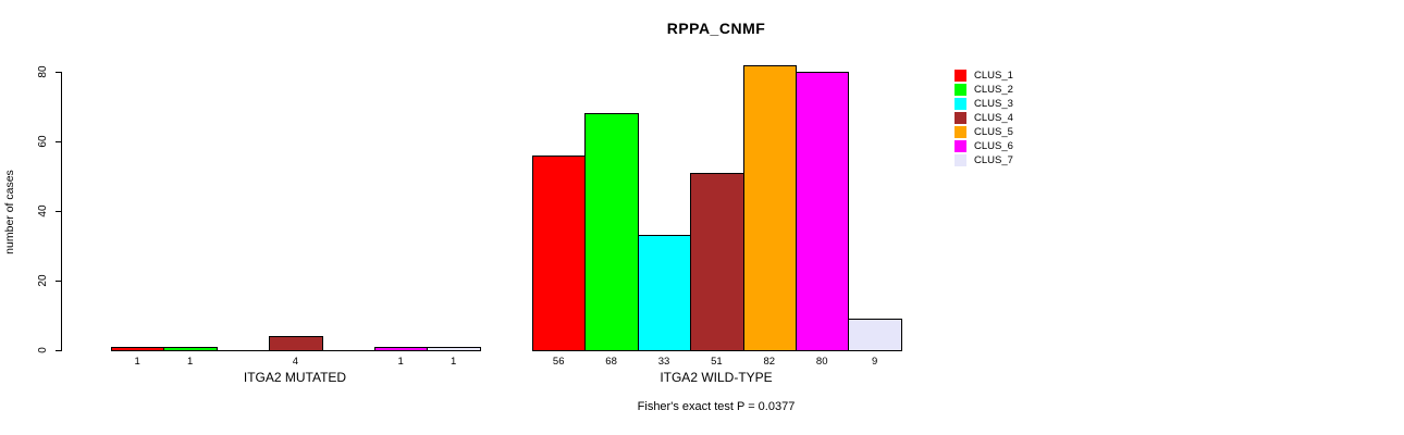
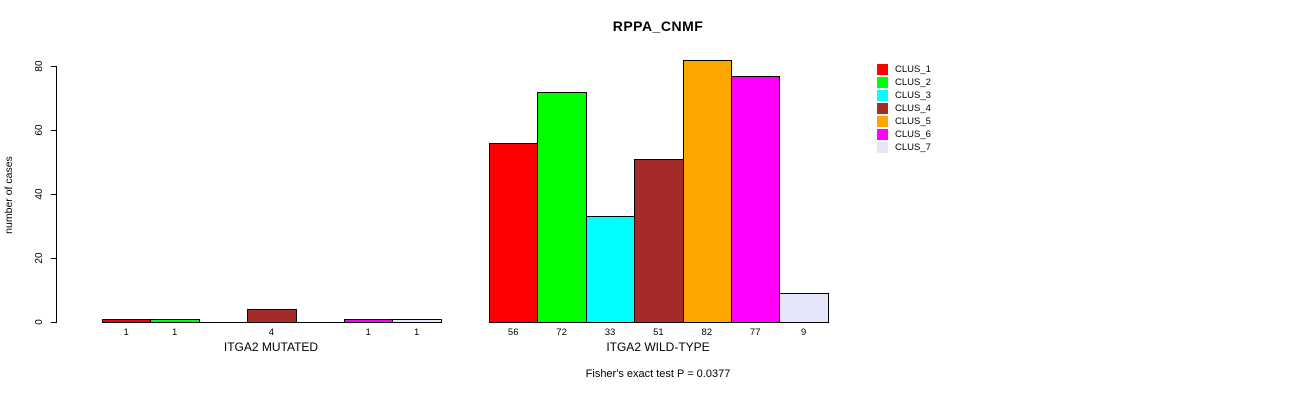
CLUS_2/ITGA2 WILD-TYPE: 68 -> 72
CLUS_6/ITGA2 WILD-TYPE: 80 -> 77
